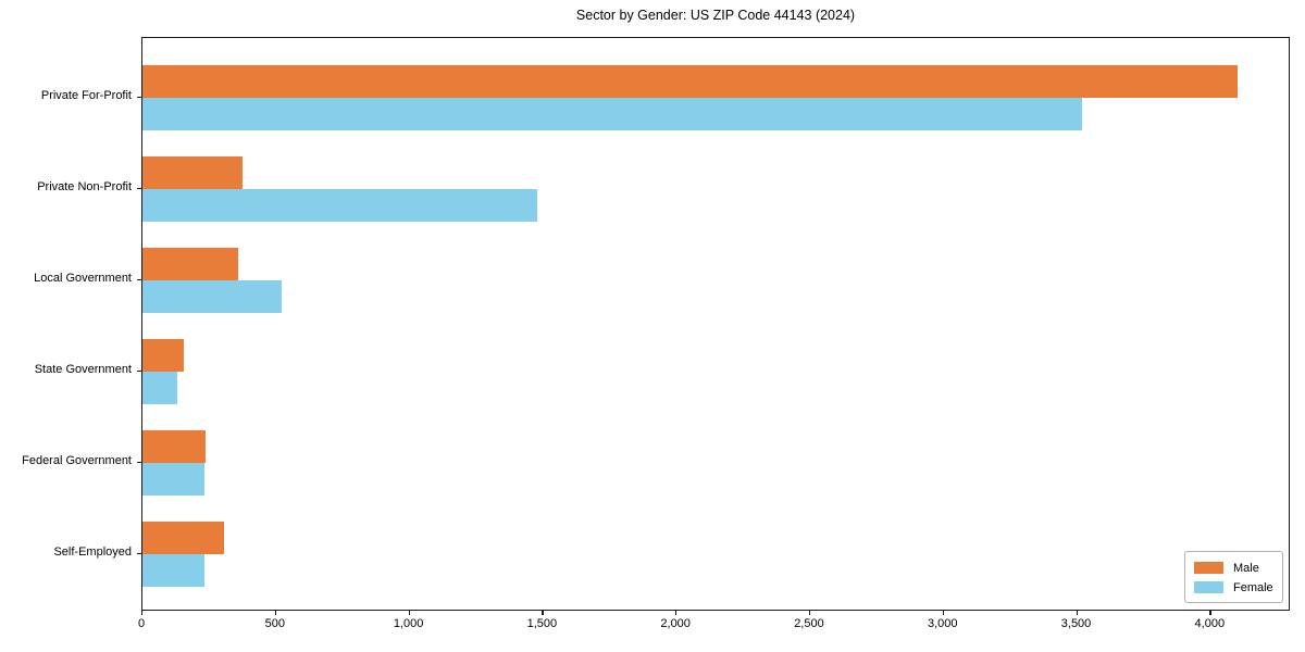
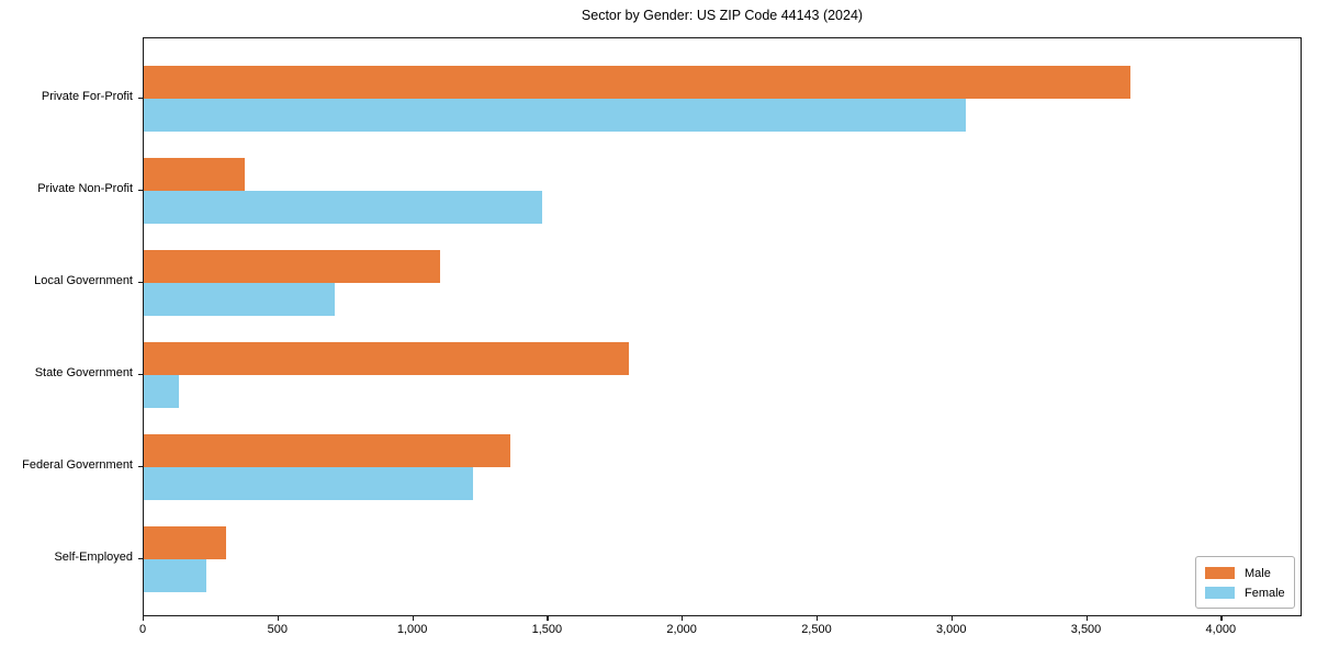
Male/Private For-Profit: 4100 -> 3660
Female/Private For-Profit: 3520 -> 3050
Male/Local Government: 360 -> 1100
Female/Local Government: 520 -> 710
Male/State Government: 160 -> 1800
Male/Federal Government: 240 -> 1360
Female/Federal Government: 230 -> 1220
